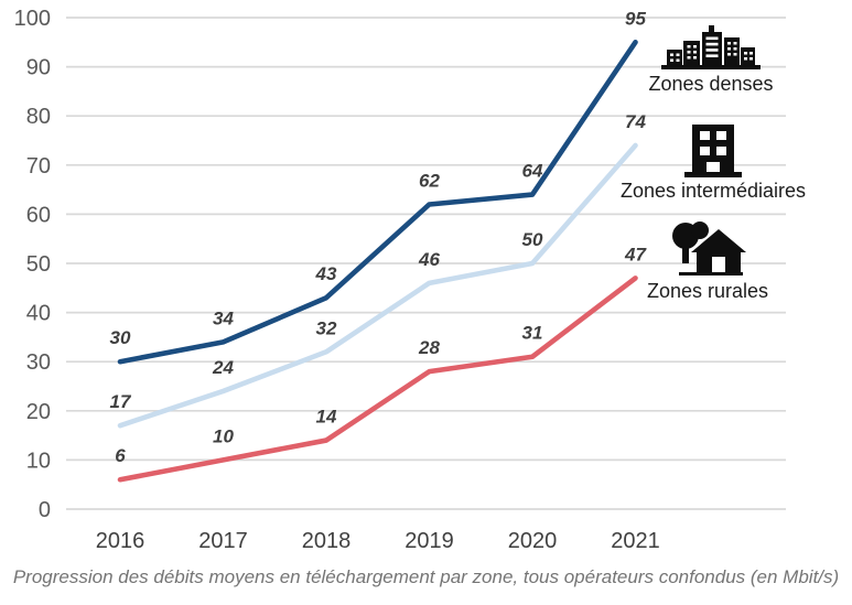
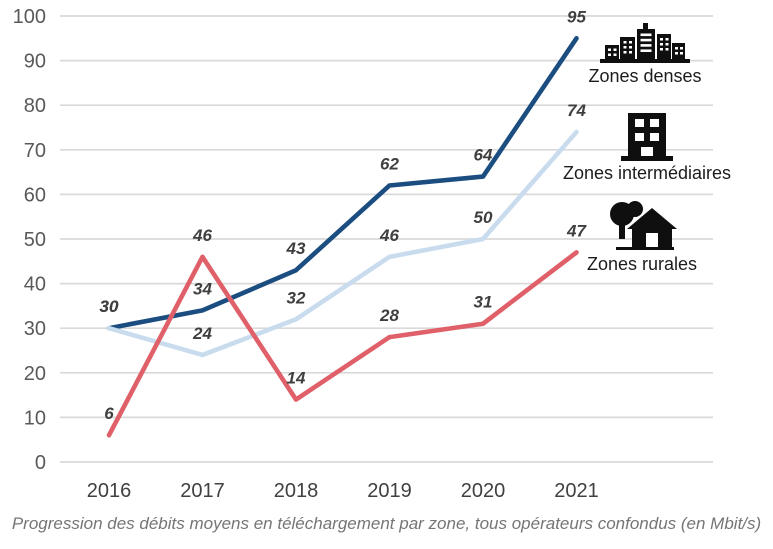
Zones intermédiaires/2016: 17 -> 30
Zones rurales/2017: 10 -> 46
